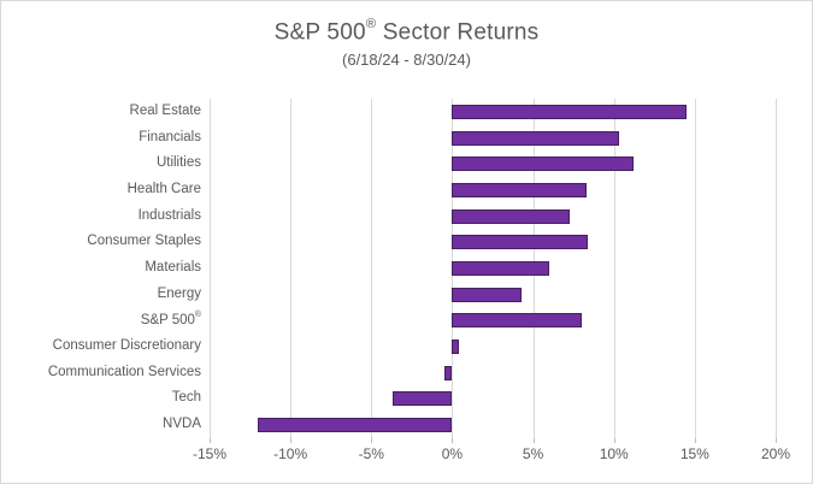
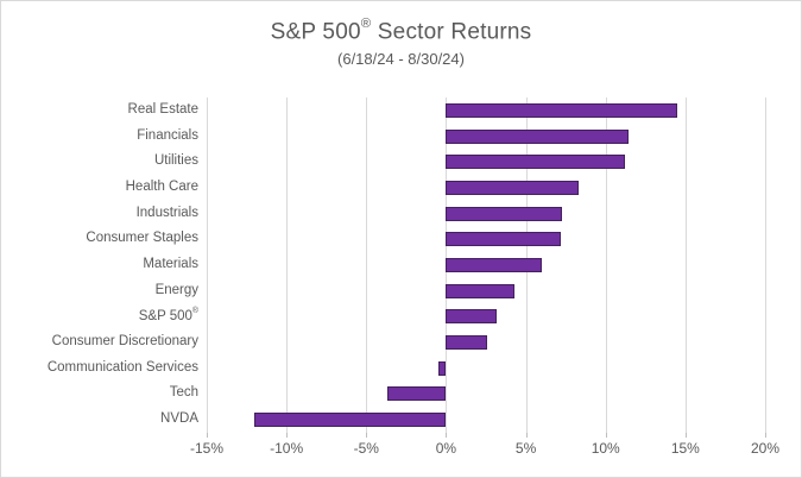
Financials: 10.3% -> 11.4%
Consumer Staples: 8.4% -> 7.2%
S&P 500®: 8.0% -> 3.2%
Consumer Discretionary: 0.4% -> 2.6%
